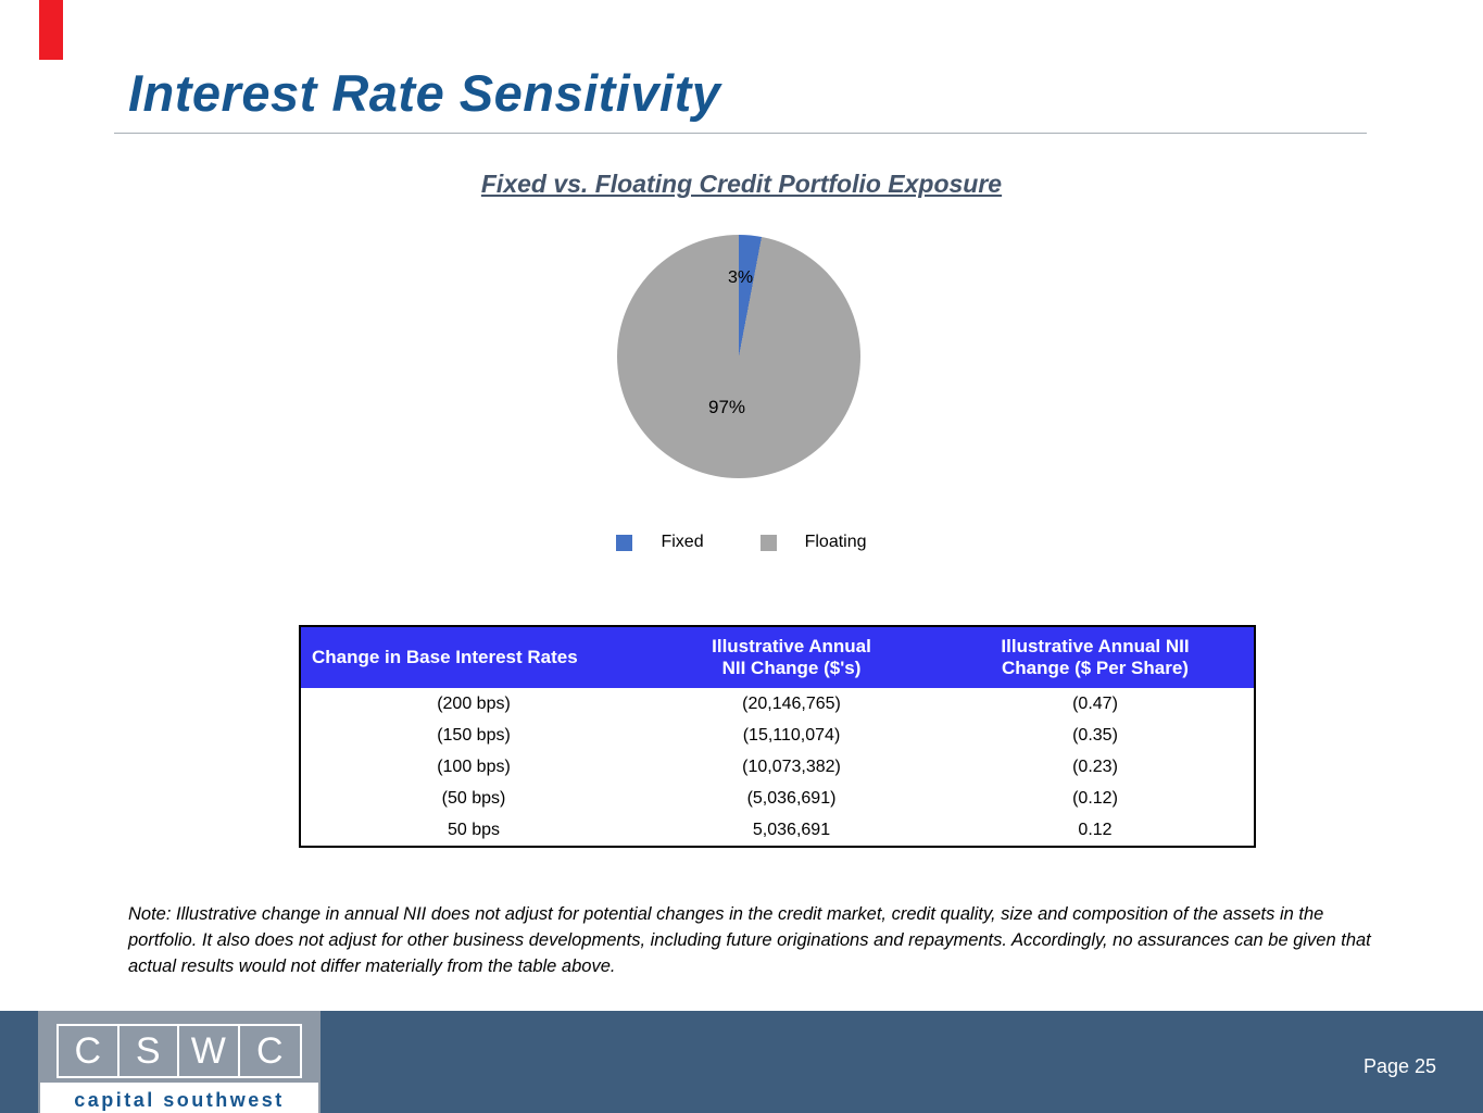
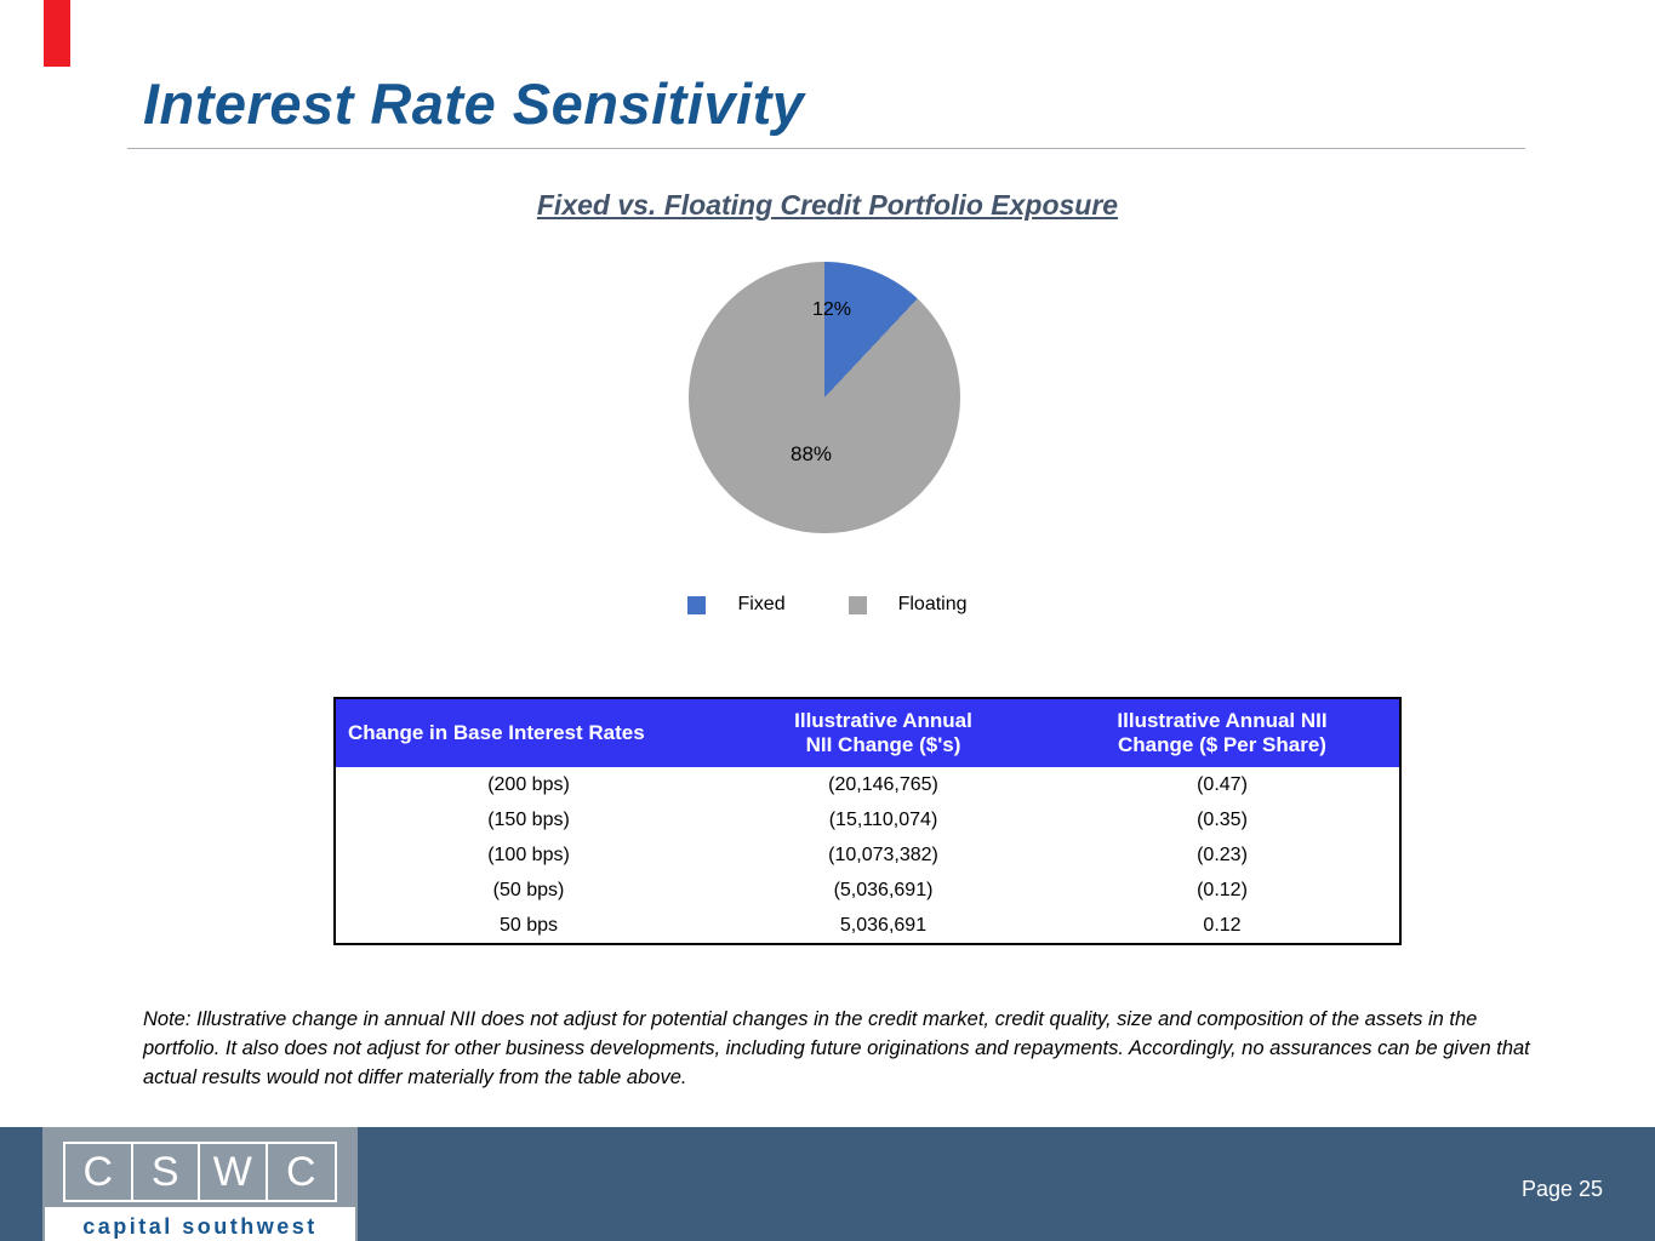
Fixed: 3% -> 12%
Floating: 97% -> 88%
